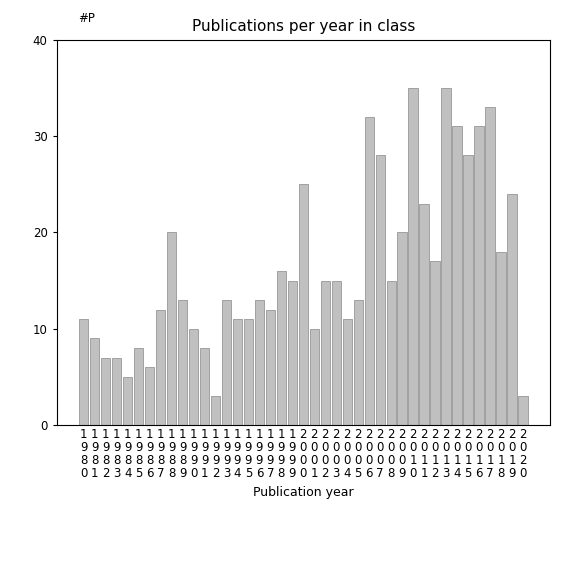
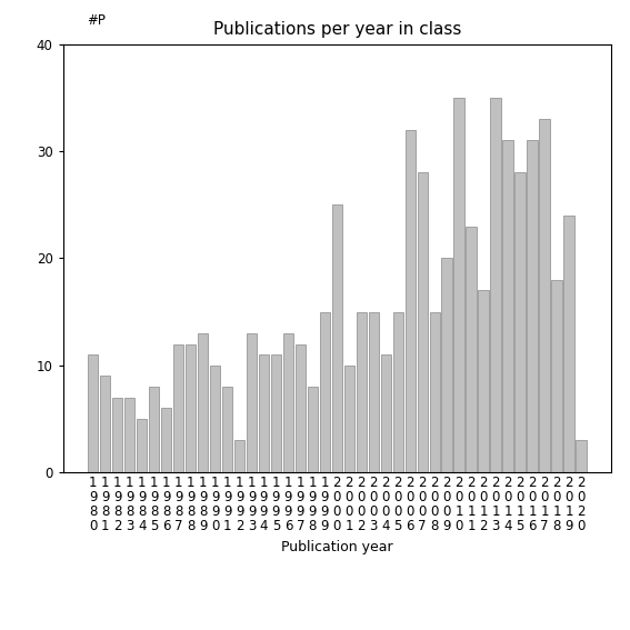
1 9 8 8: 20 -> 12
1 9 9 8: 16 -> 8
2 0 0 5: 13 -> 15
